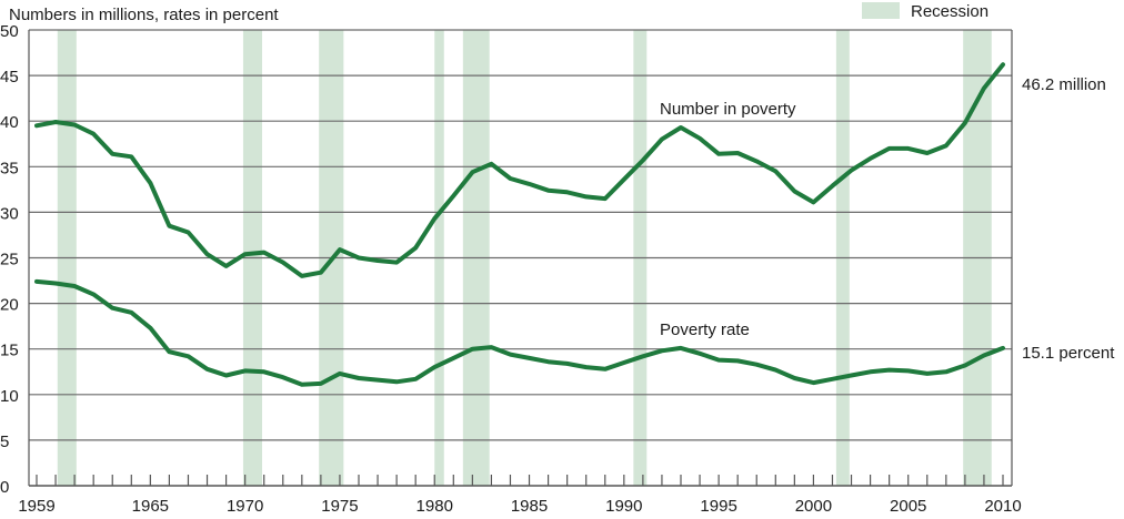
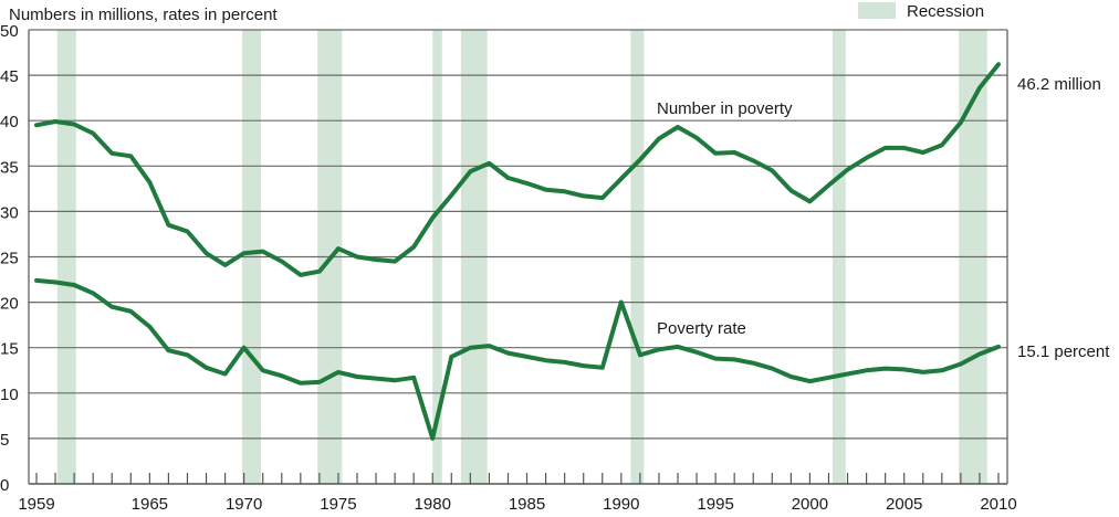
Poverty rate/1970: 13 -> 15
Poverty rate/1980: 13 -> 5
Poverty rate/1990: 14 -> 20
